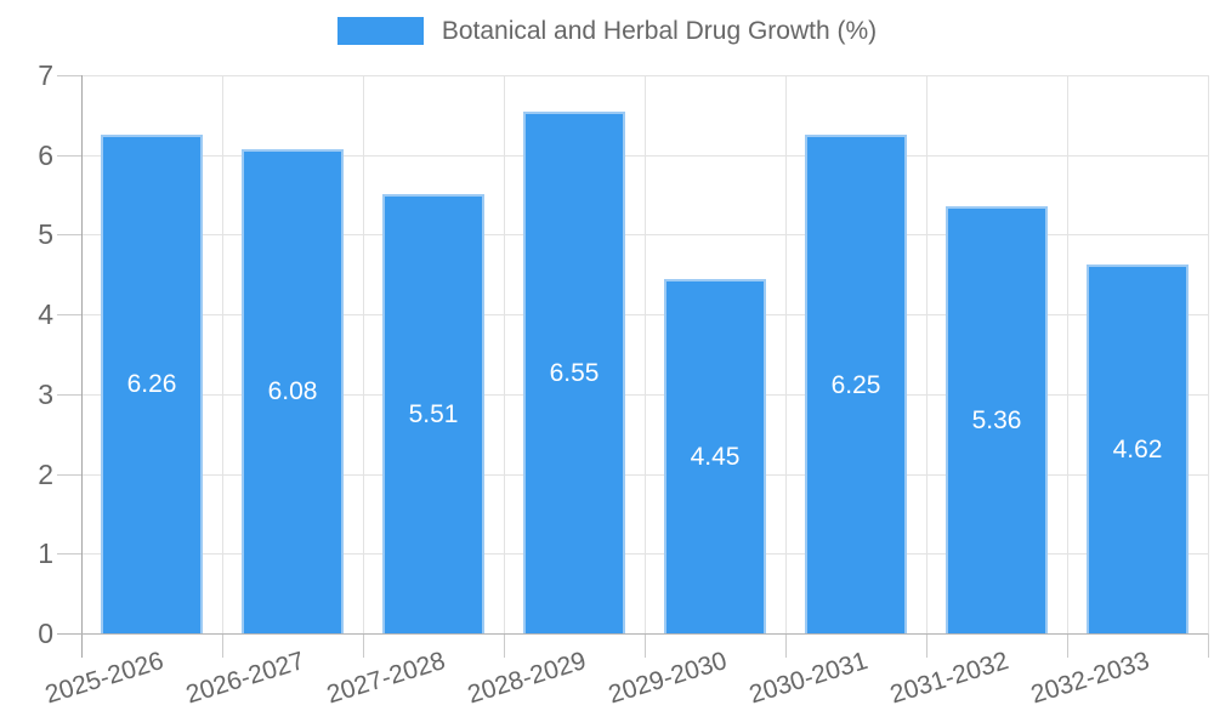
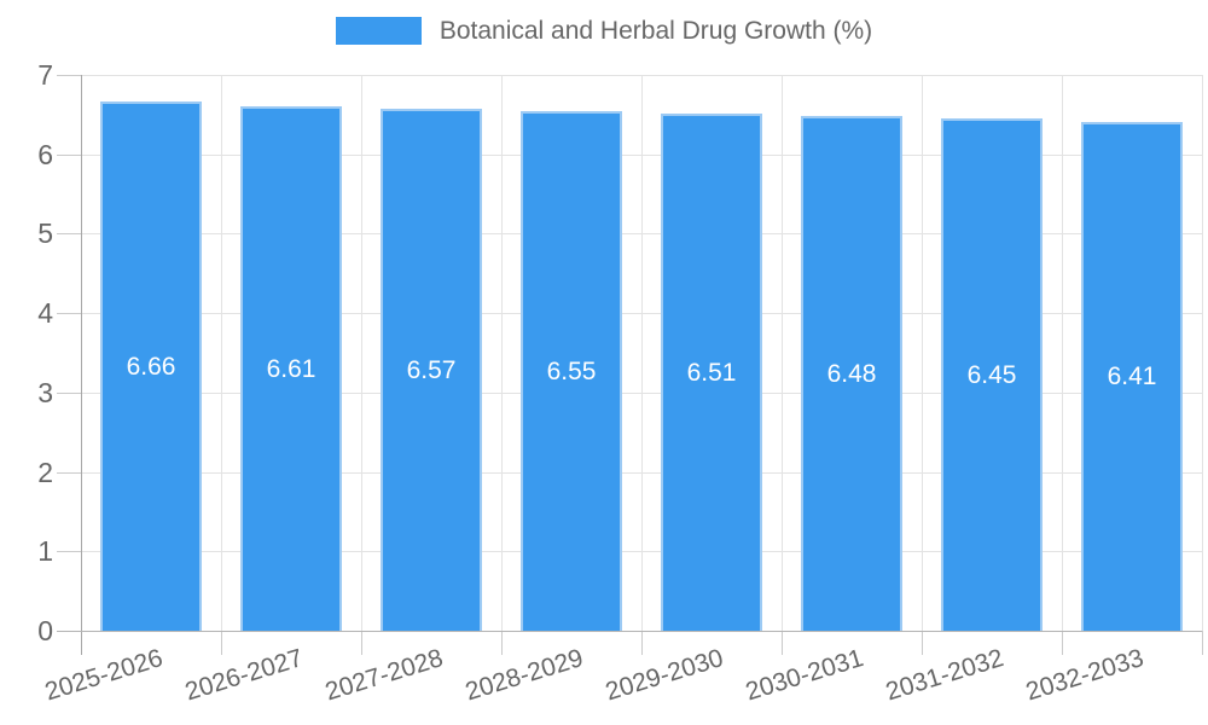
2025-2026: 6.26 -> 6.66
2026-2027: 6.08 -> 6.61
2027-2028: 5.51 -> 6.57
2029-2030: 4.45 -> 6.51
2030-2031: 6.25 -> 6.48
2031-2032: 5.36 -> 6.45
2032-2033: 4.62 -> 6.41
